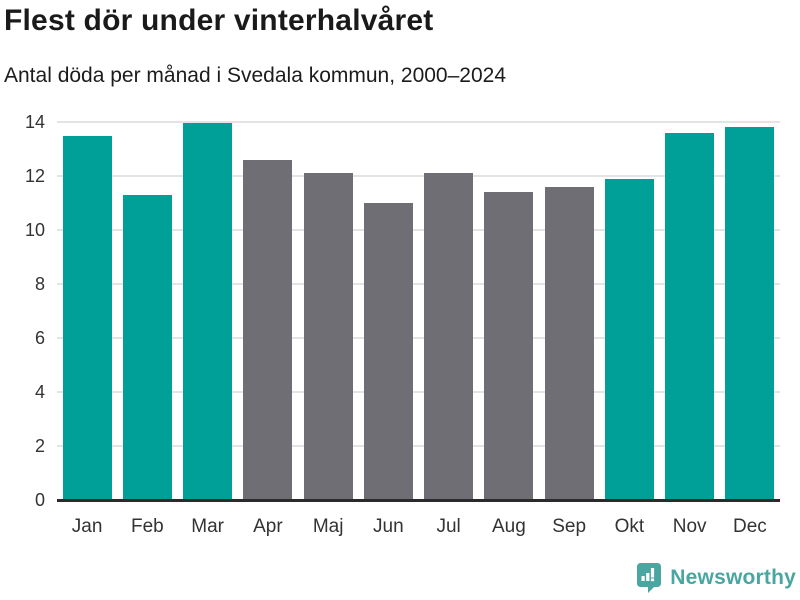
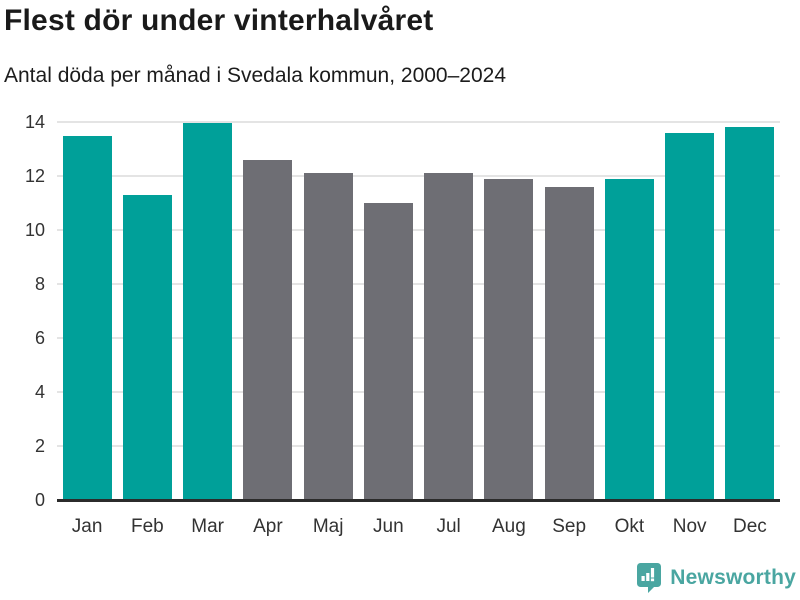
Aug: 11.4 -> 11.9
